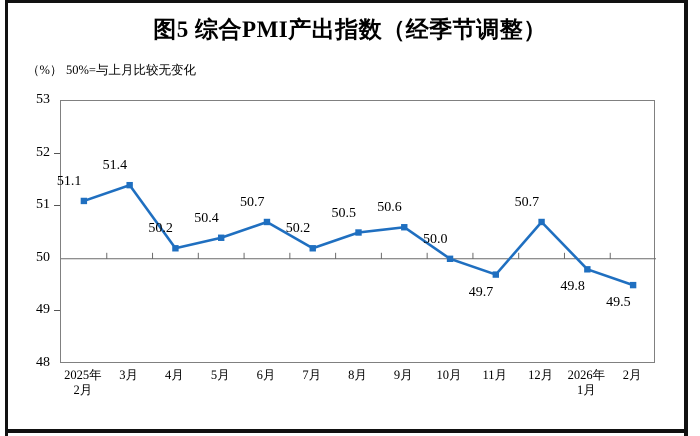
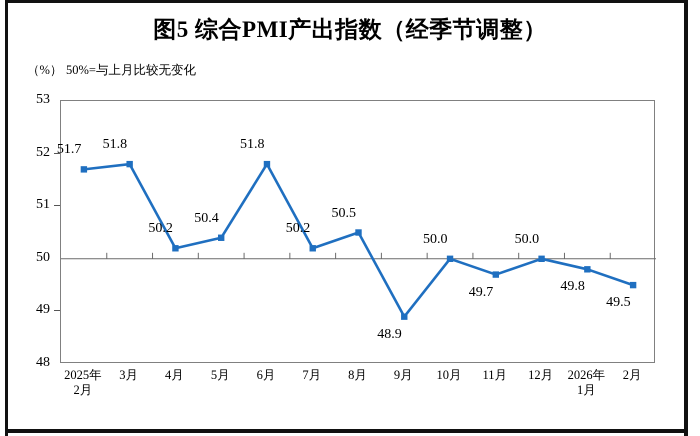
2025年 2月: 51.1 -> 51.7
3月: 51.4 -> 51.8
6月: 50.7 -> 51.8
9月: 50.6 -> 48.9
12月: 50.7 -> 50.0
